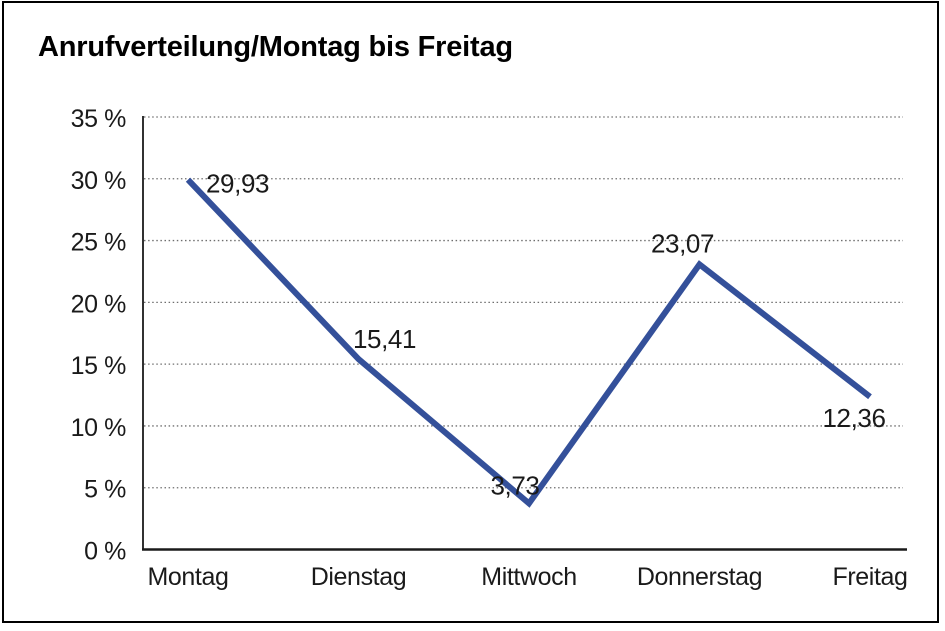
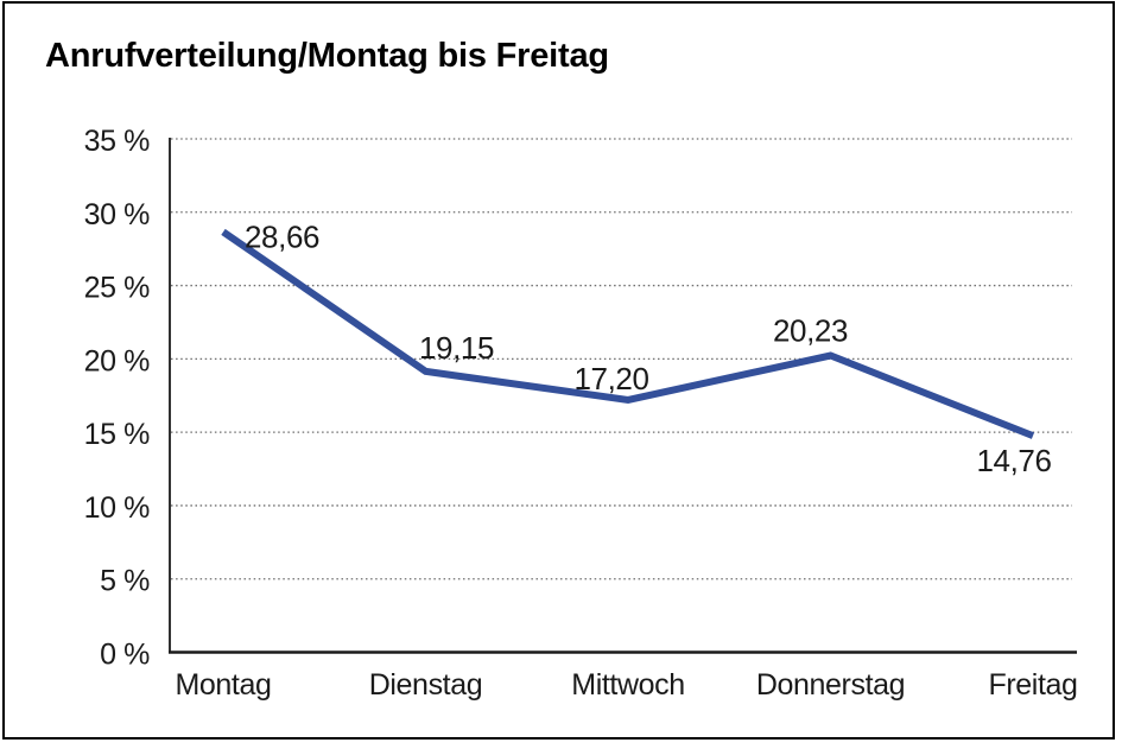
Montag: 29,93 -> 28,66
Dienstag: 15,41 -> 19,15
Mittwoch: 3,73 -> 17,20
Donnerstag: 23,07 -> 20,23
Freitag: 12,36 -> 14,76
